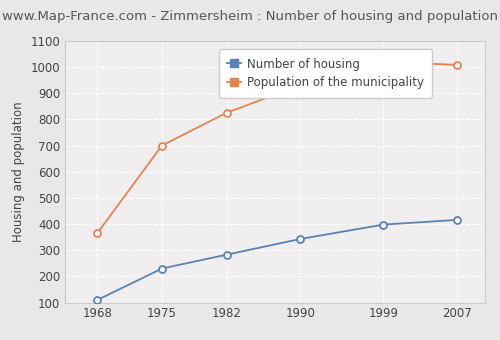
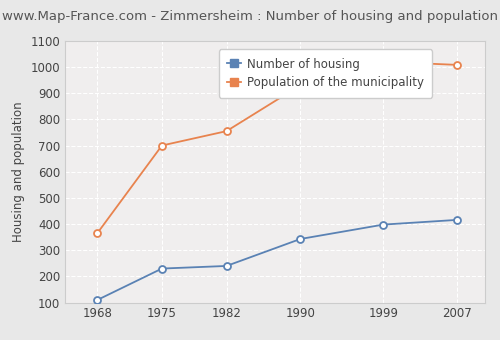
Number of housing/1982: 283 -> 240
Population of the municipality/1982: 825 -> 755
